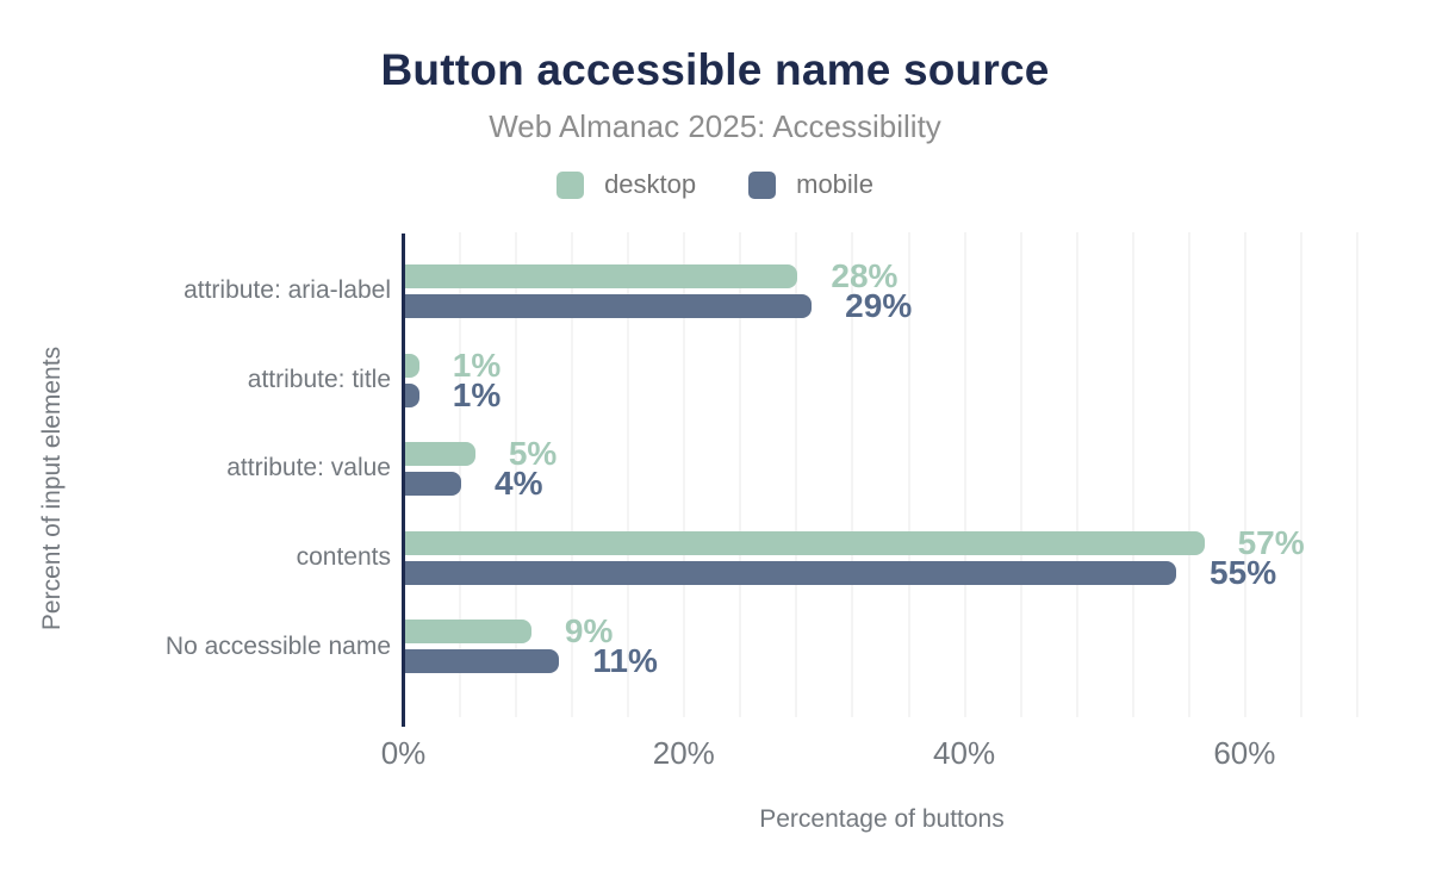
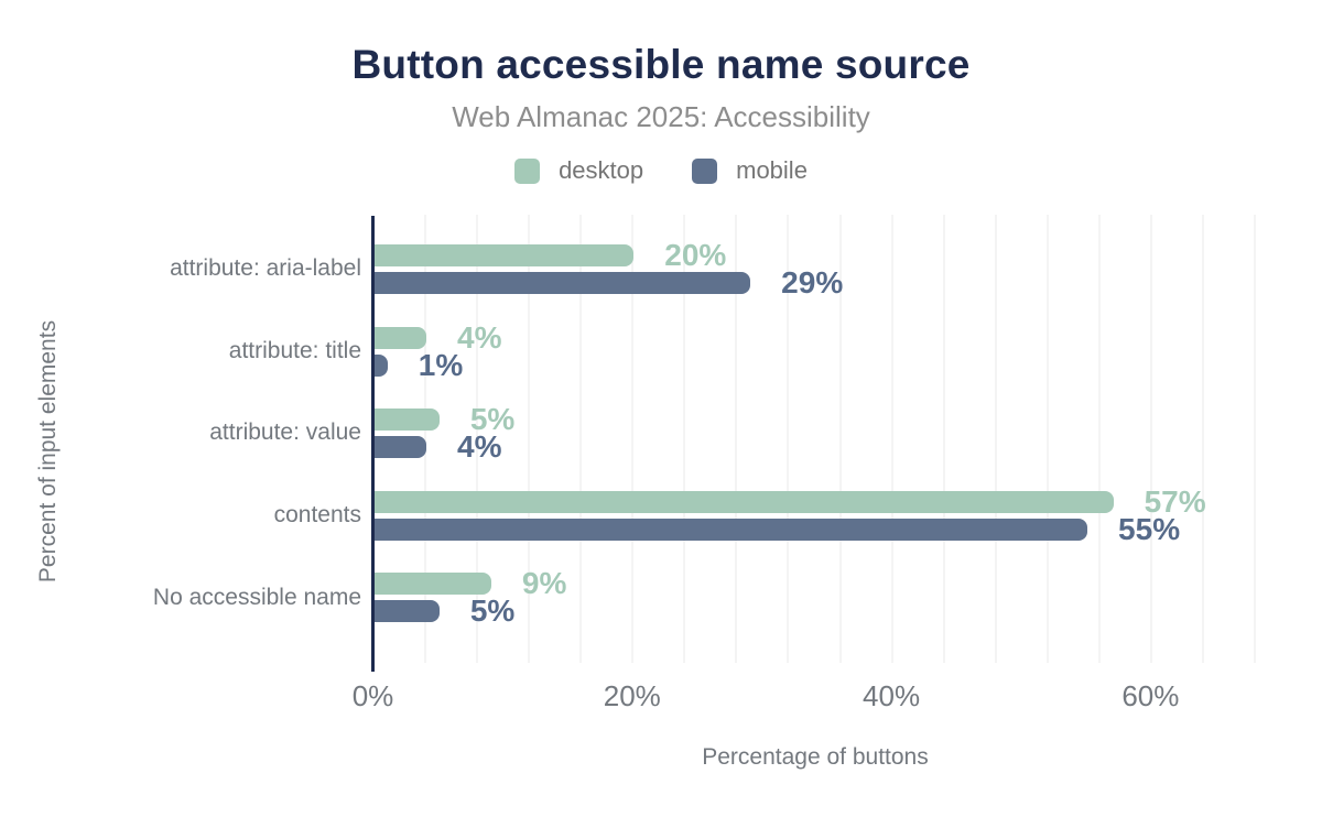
desktop/attribute: aria-label: 28% -> 20%
desktop/attribute: title: 1% -> 4%
mobile/No accessible name: 11% -> 5%
